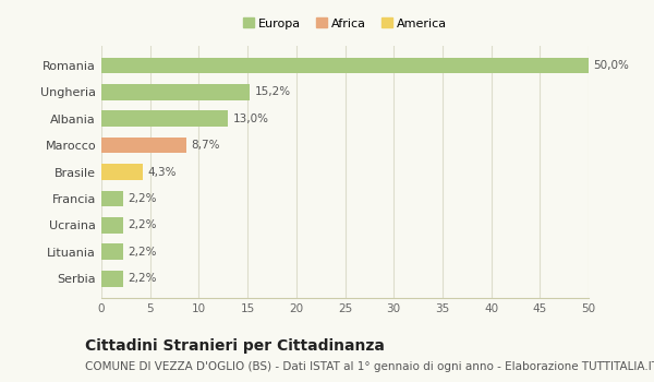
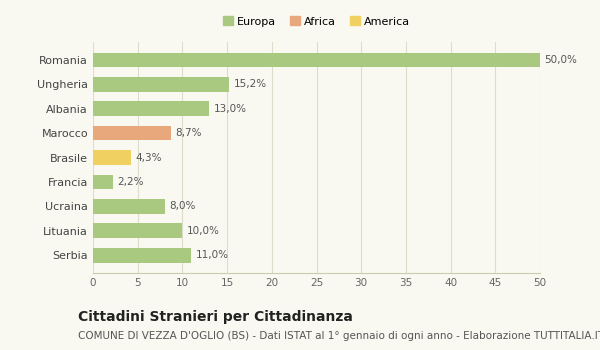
Ucraina: 2,2% -> 8,0%
Lituania: 2,2% -> 10,0%
Serbia: 2,2% -> 11,0%
